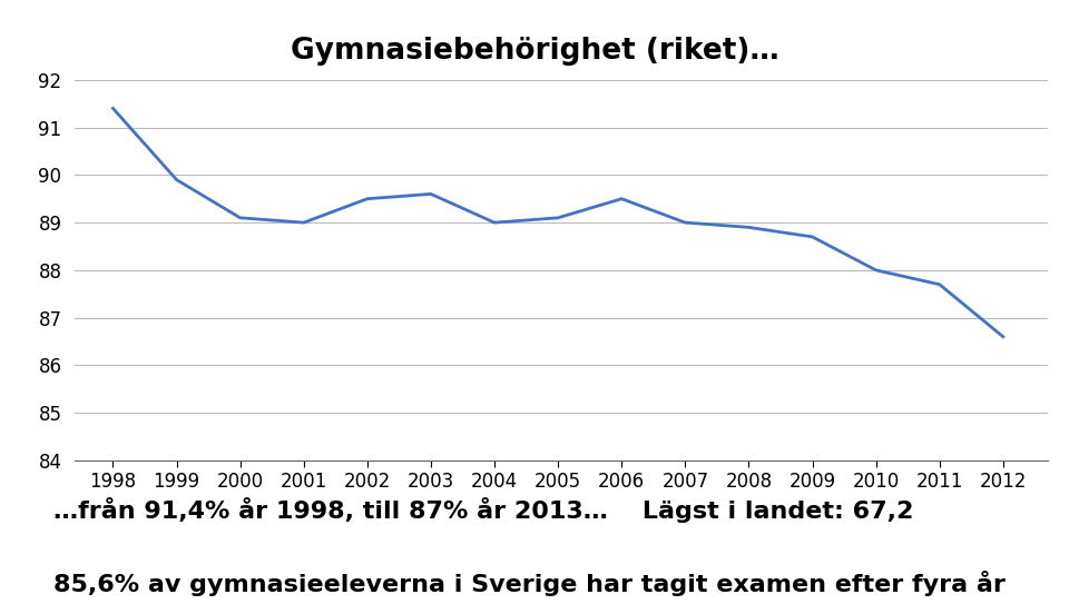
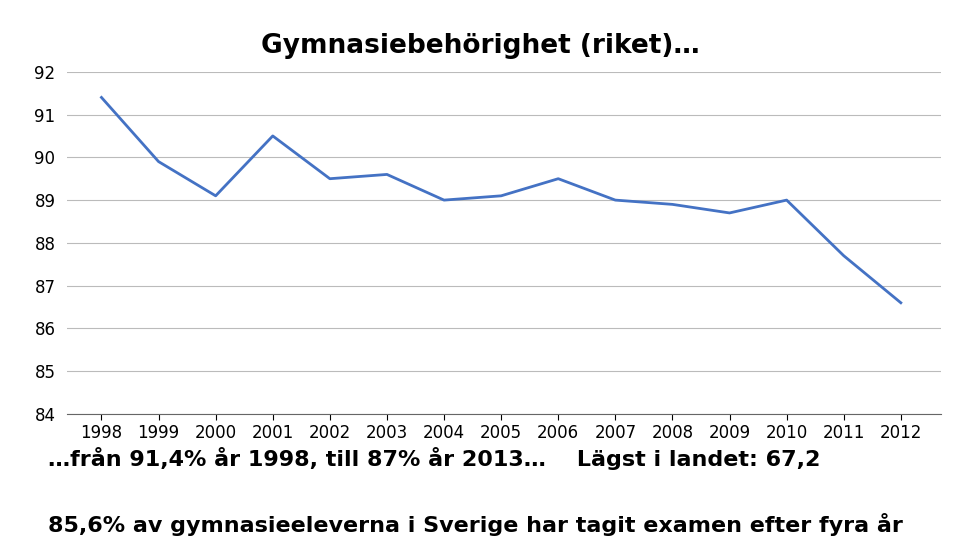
2001: 89.0 -> 90.5
2010: 88.0 -> 89.0
